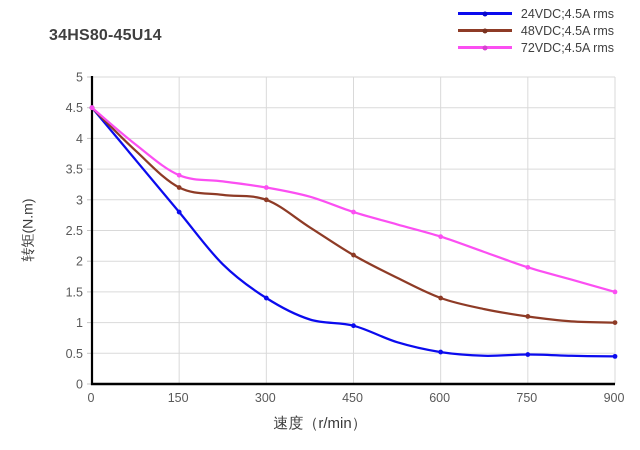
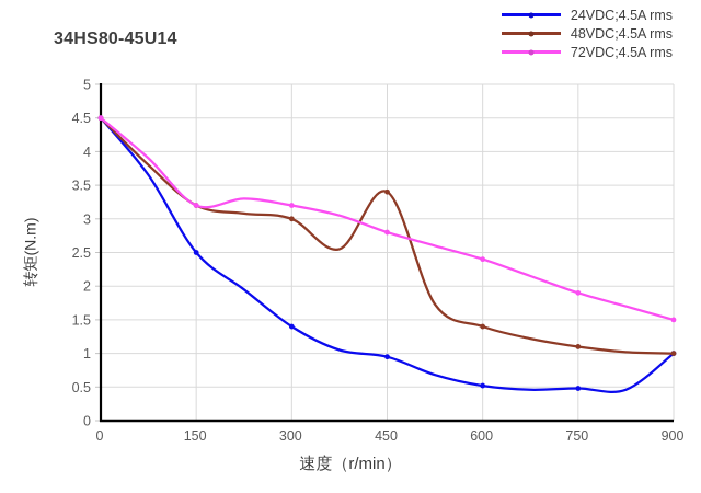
24VDC;4.5A rms/150: 2.8 -> 2.5
72VDC;4.5A rms/150: 3.4 -> 3.2
48VDC;4.5A rms/450: 2.1 -> 3.4
24VDC;4.5A rms/900: 0.5 -> 1.0
